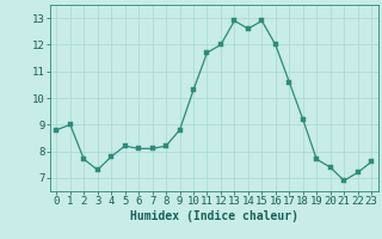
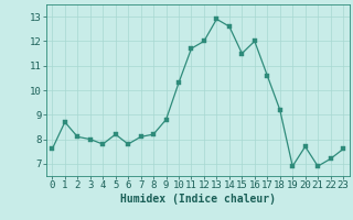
0: 8.8 -> 7.6
1: 9.0 -> 8.7
2: 7.7 -> 8.1
3: 7.3 -> 8.0
6: 8.1 -> 7.8
15: 12.9 -> 11.5
19: 7.7 -> 6.9
20: 7.4 -> 7.7
